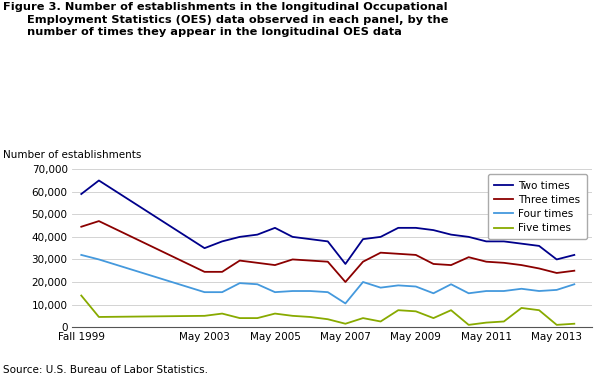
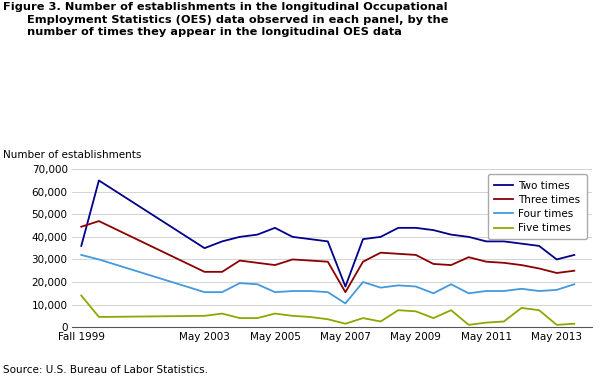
Two times/Fall 1999: 59,000 -> 36,000
Two times/May 2007: 28,000 -> 18,000
Three times/May 2007: 20,000 -> 15,500
